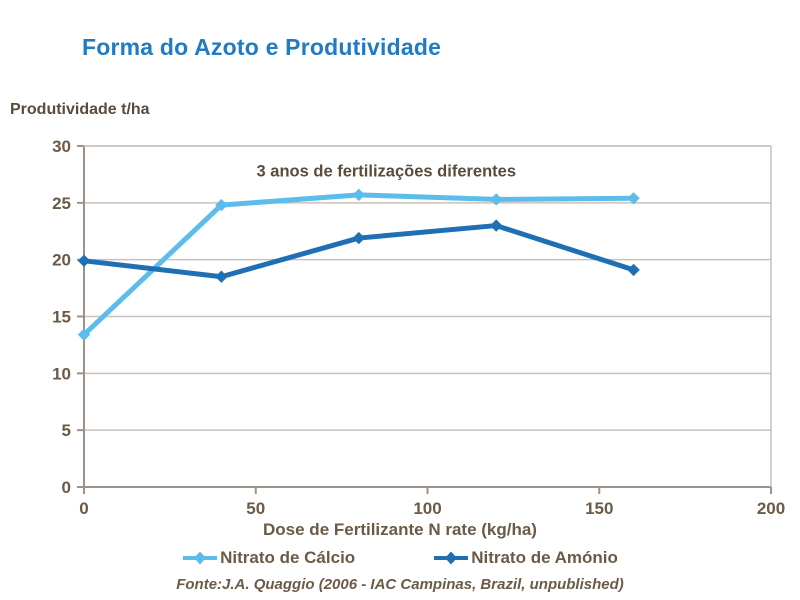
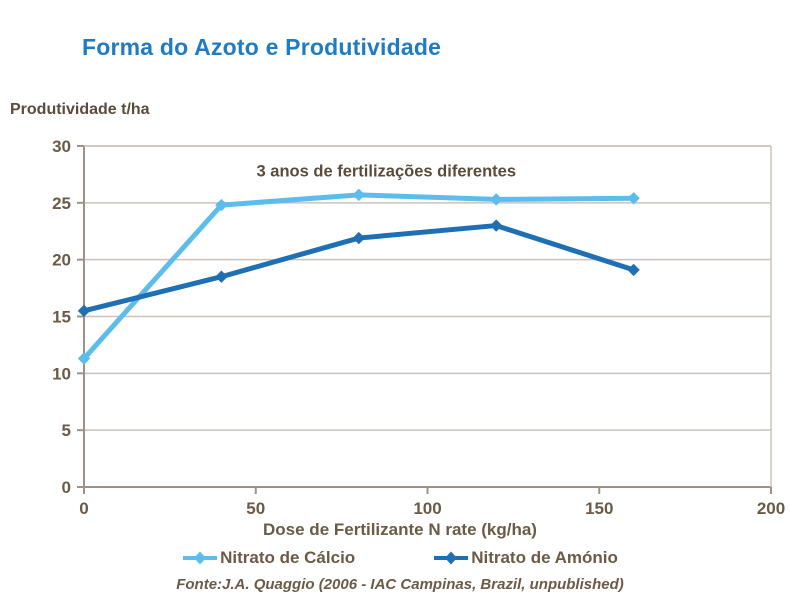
Nitrato de Cálcio/0: 13.4 -> 11.3
Nitrato de Amónio/0: 19.9 -> 15.5
